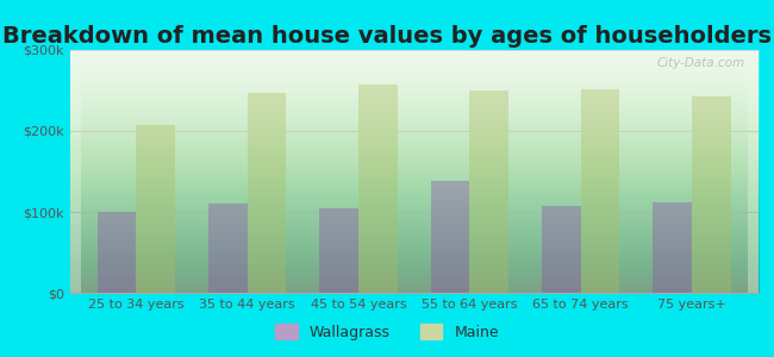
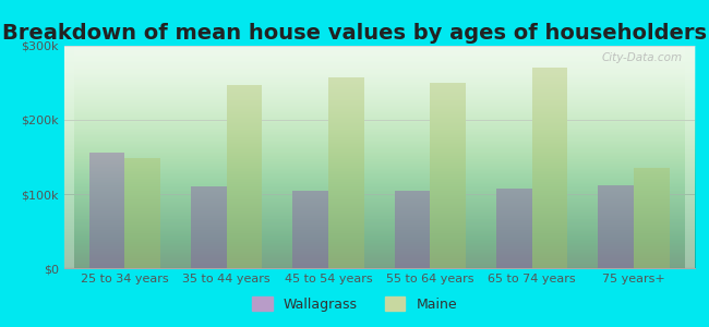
Wallagrass/25 to 34 years: $100k -> $156k
Maine/25 to 34 years: $208k -> $148k
Wallagrass/55 to 64 years: $138k -> $104k
Maine/65 to 74 years: $252k -> $270k
Maine/75 years+: $242k -> $136k
